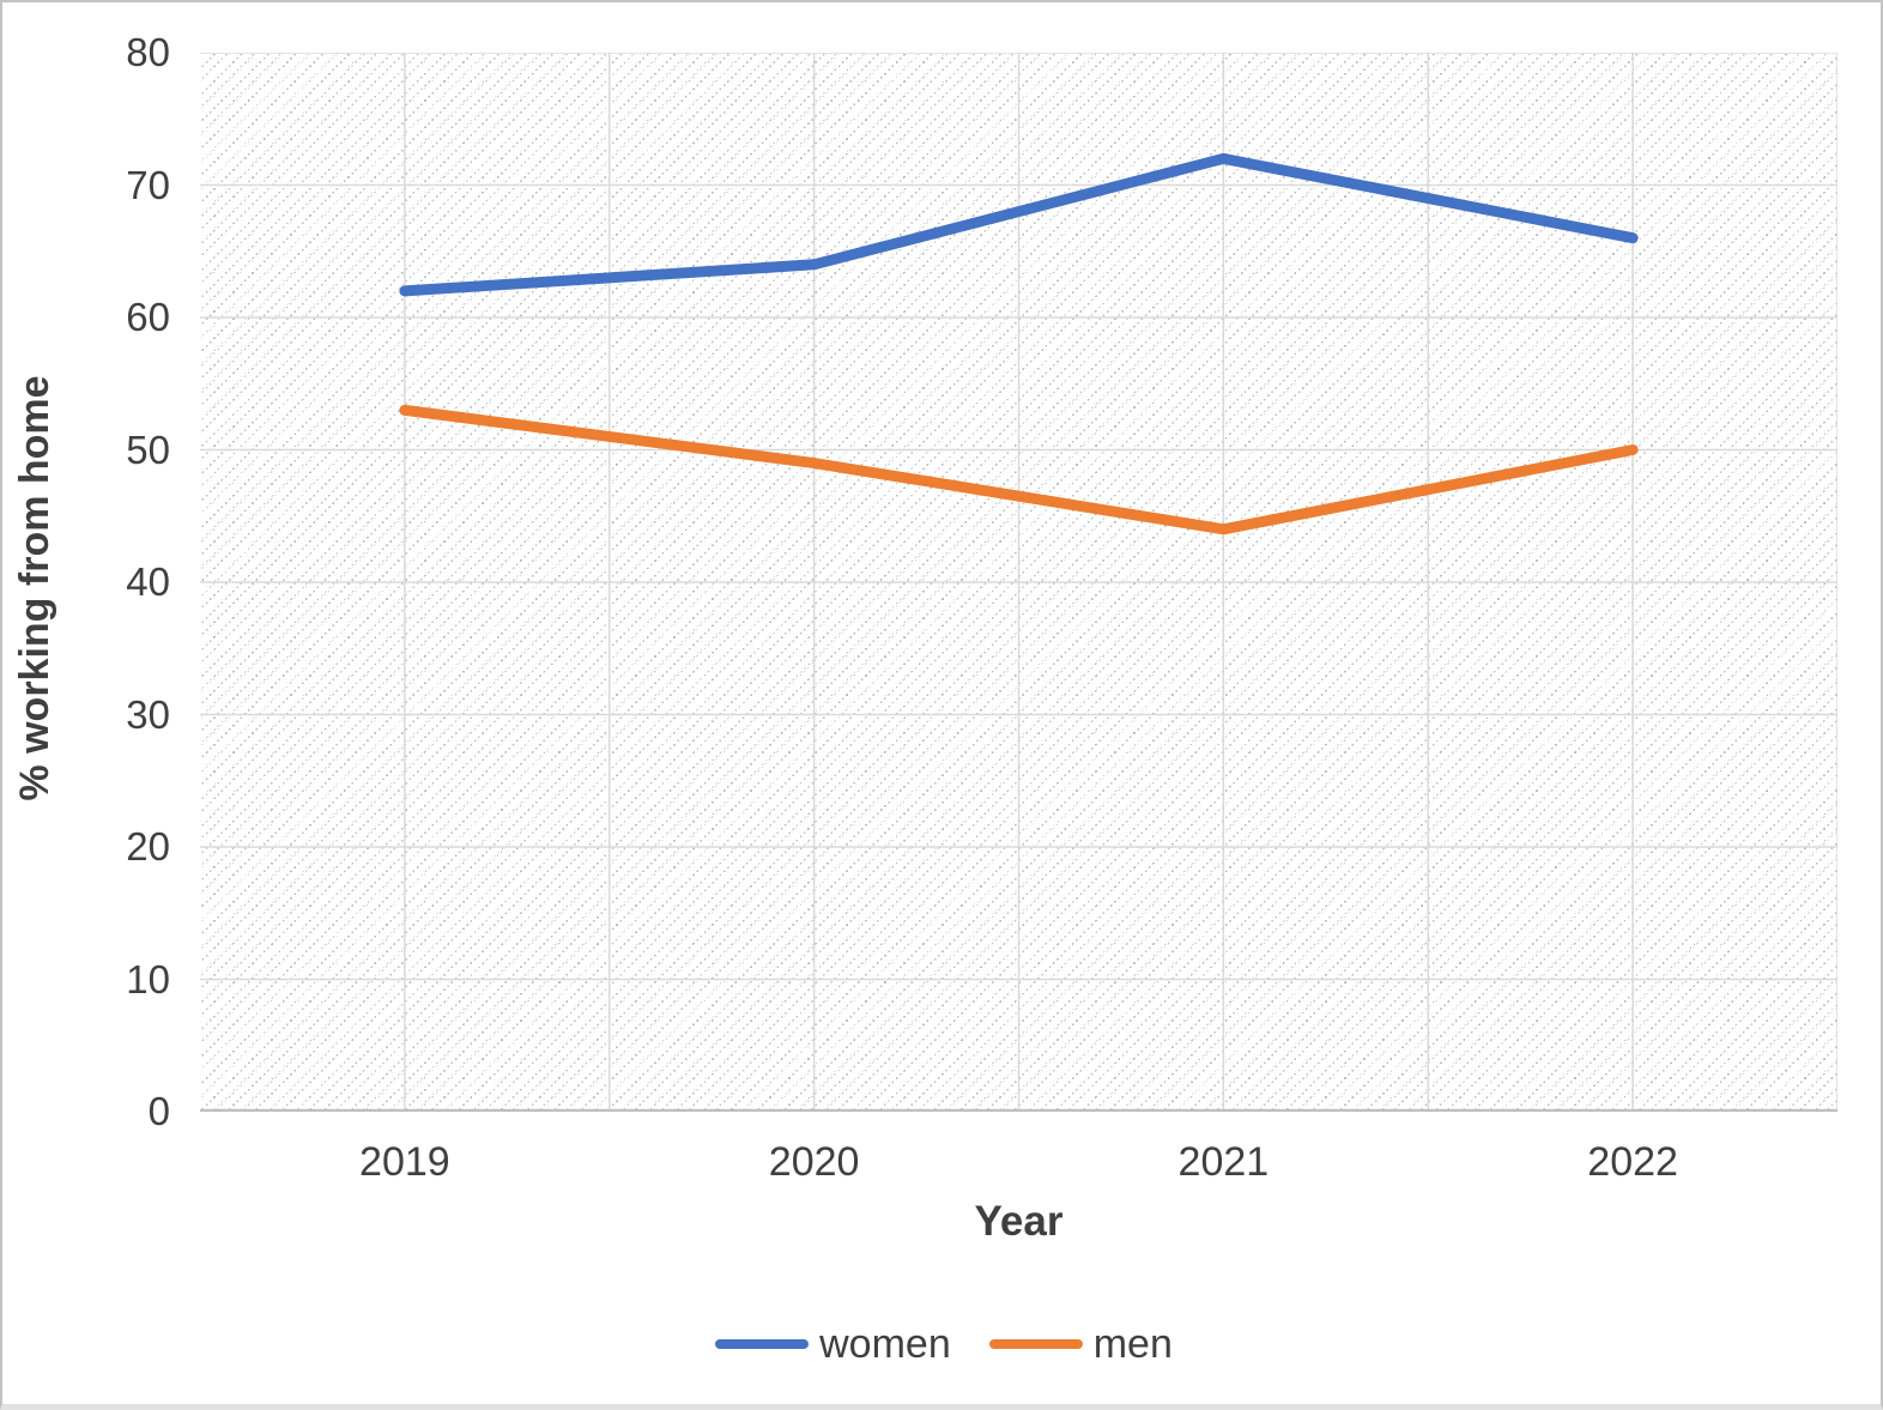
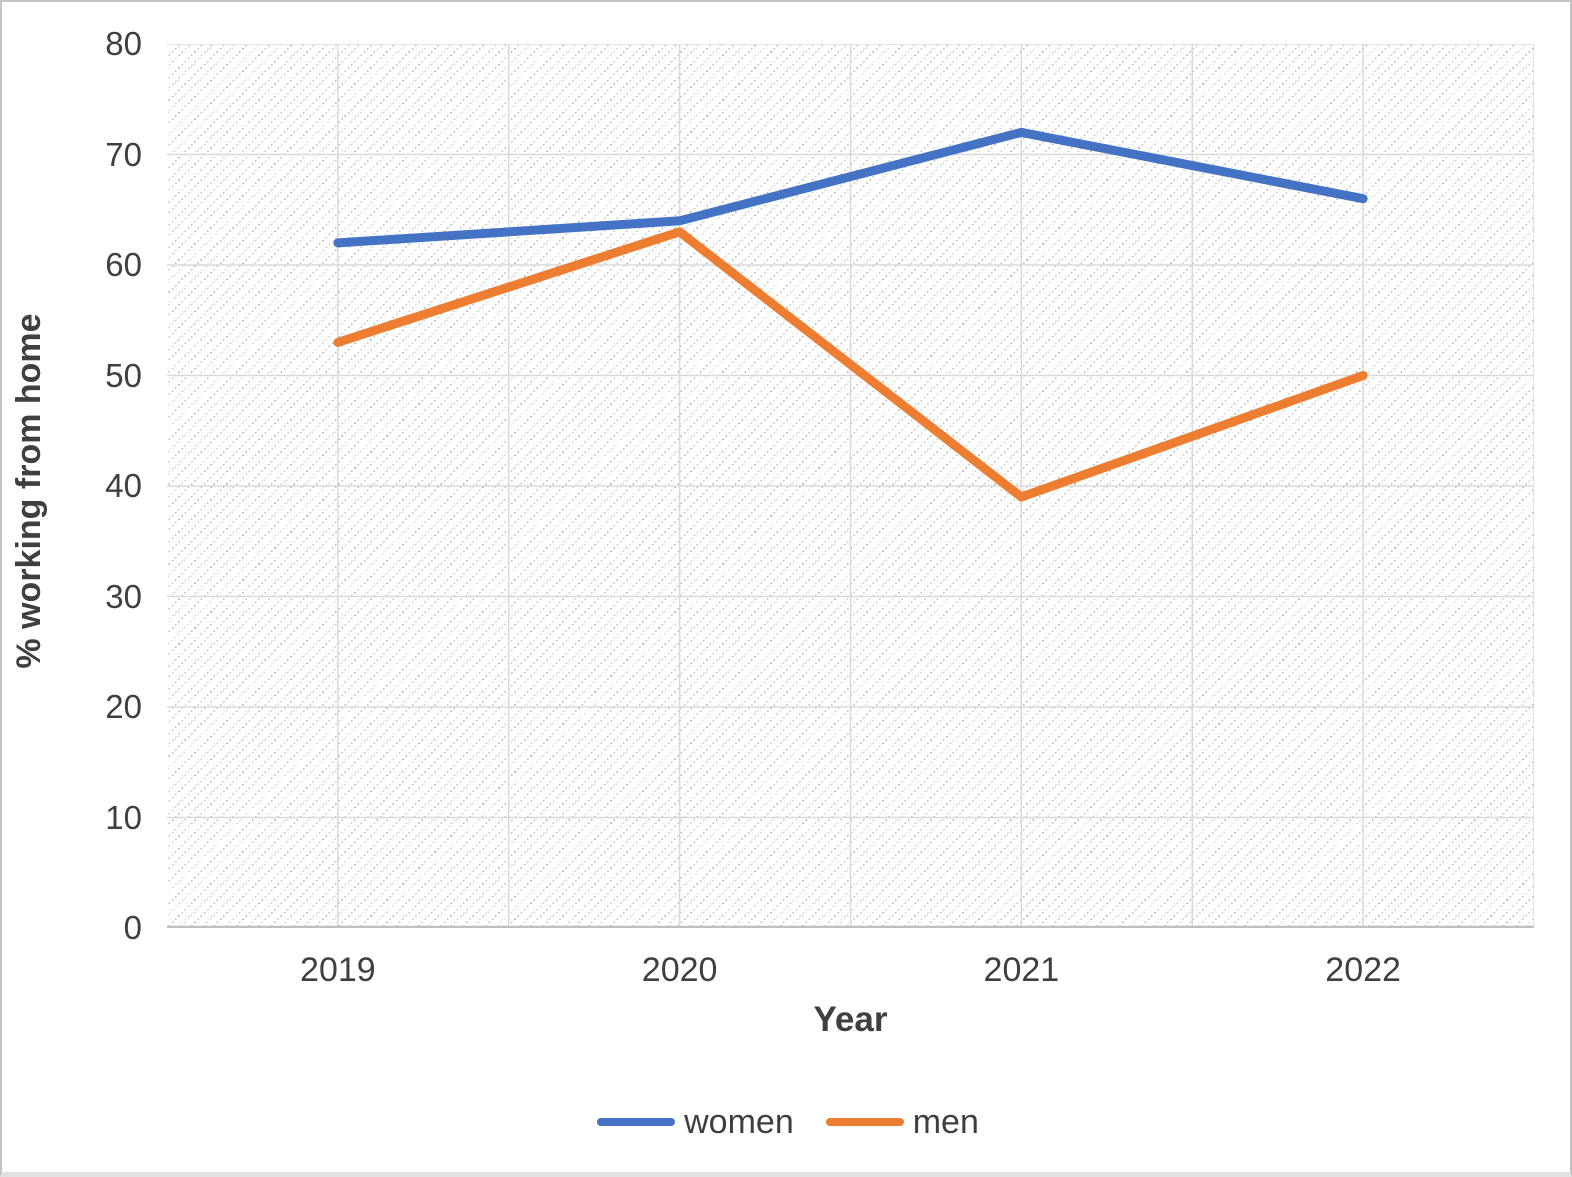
men/2020: 49 -> 63
men/2021: 44 -> 39
